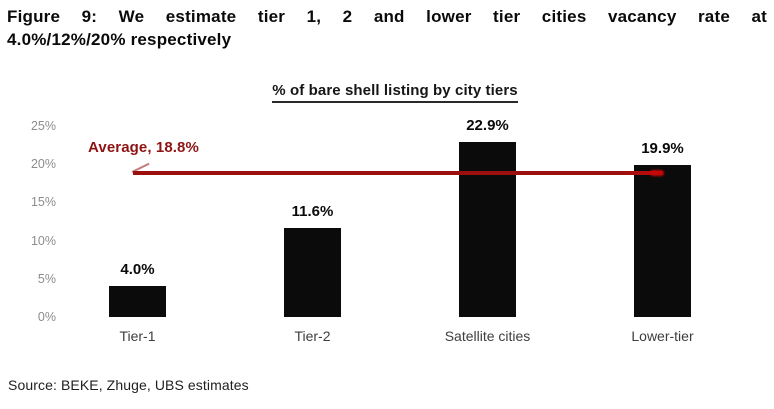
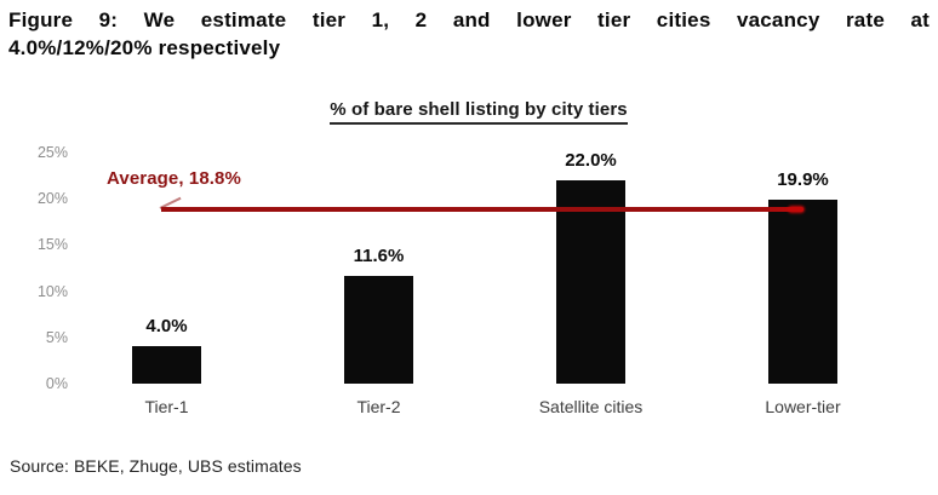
Satellite cities: 22.9% -> 22.0%
